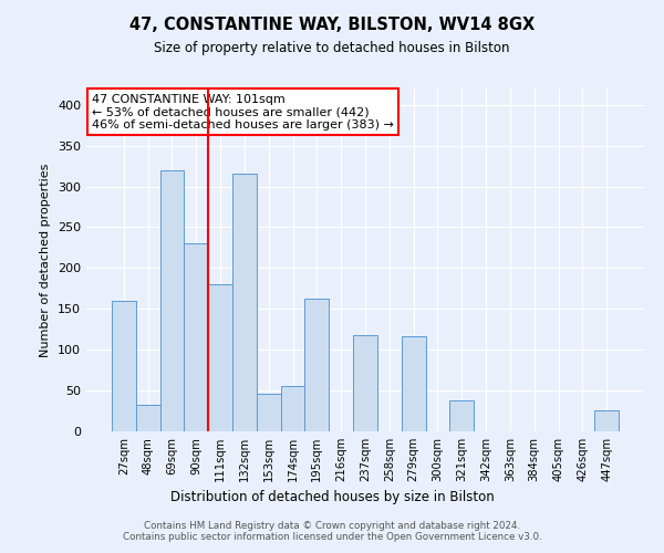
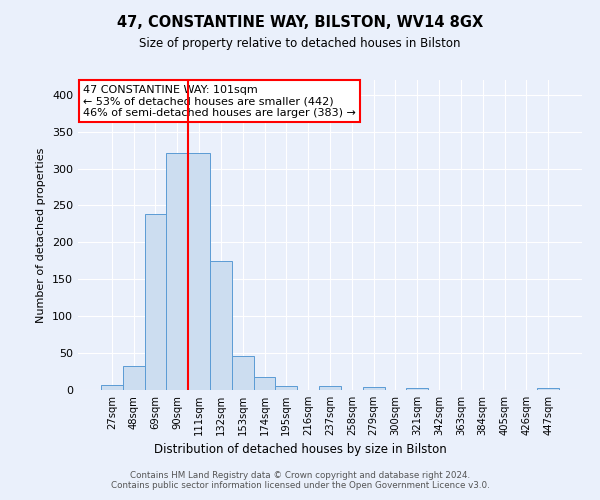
27sqm: 160 -> 7
69sqm: 320 -> 238
90sqm: 230 -> 321
111sqm: 180 -> 321
132sqm: 316 -> 175
174sqm: 56 -> 17
195sqm: 162 -> 5
237sqm: 118 -> 5
279sqm: 116 -> 4
321sqm: 38 -> 3
447sqm: 26 -> 3
